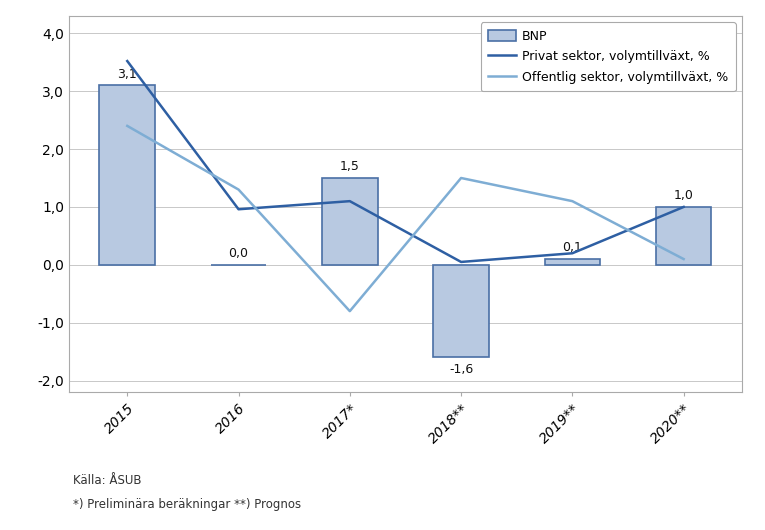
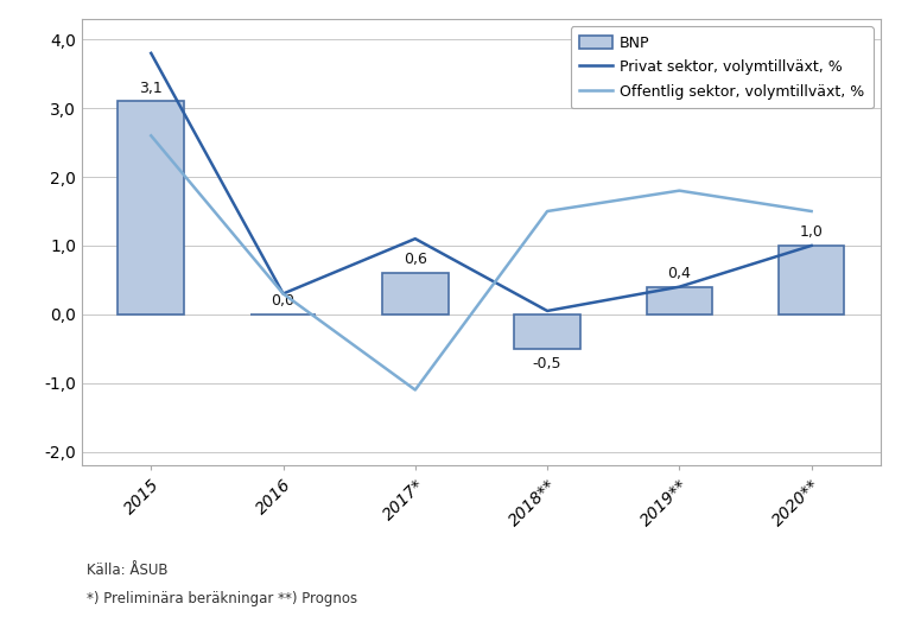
Privat sektor, volymtillväxt, %/2015: 3,52 -> 3,80
Offentlig sektor, volymtillväxt, %/2015: 2,4 -> 2,6
Privat sektor, volymtillväxt, %/2016: 0,96 -> 0,30
Offentlig sektor, volymtillväxt, %/2016: 1,3 -> 0,3
BNP/2017*: 1,5 -> 0,6
Offentlig sektor, volymtillväxt, %/2017*: -0,8 -> -1,1
BNP/2018**: -1,6 -> -0,5
BNP/2019**: 0,1 -> 0,4
Privat sektor, volymtillväxt, %/2019**: 0,2 -> 0,4
Offentlig sektor, volymtillväxt, %/2019**: 1,1 -> 1,8
Offentlig sektor, volymtillväxt, %/2020**: 0,1 -> 1,5
